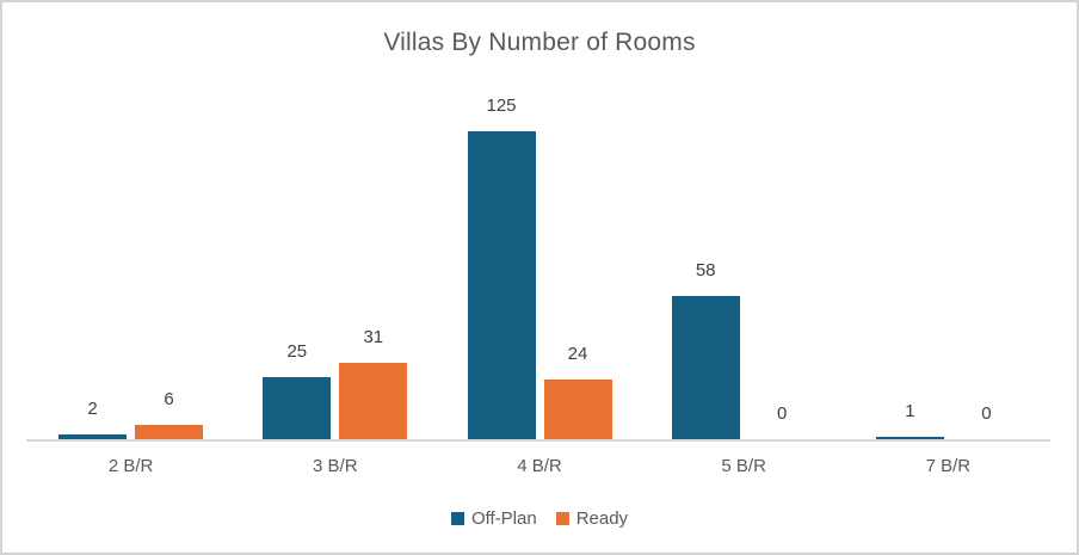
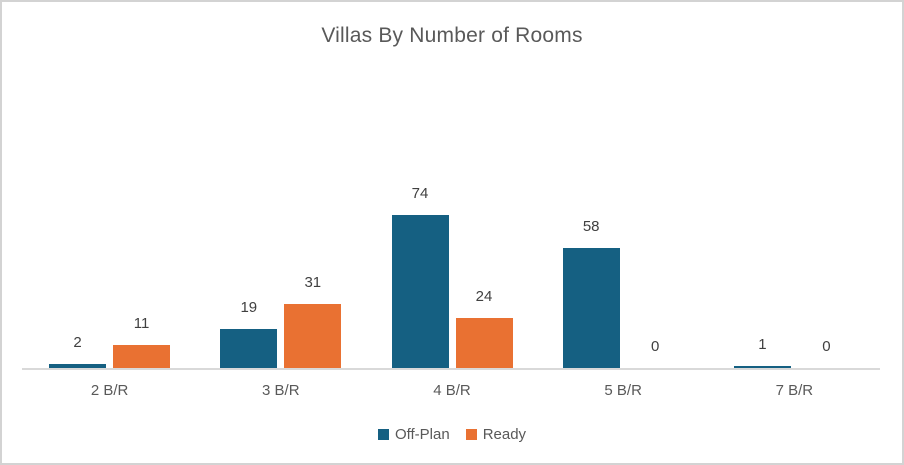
Ready/2 B/R: 6 -> 11
Off-Plan/3 B/R: 25 -> 19
Off-Plan/4 B/R: 125 -> 74
